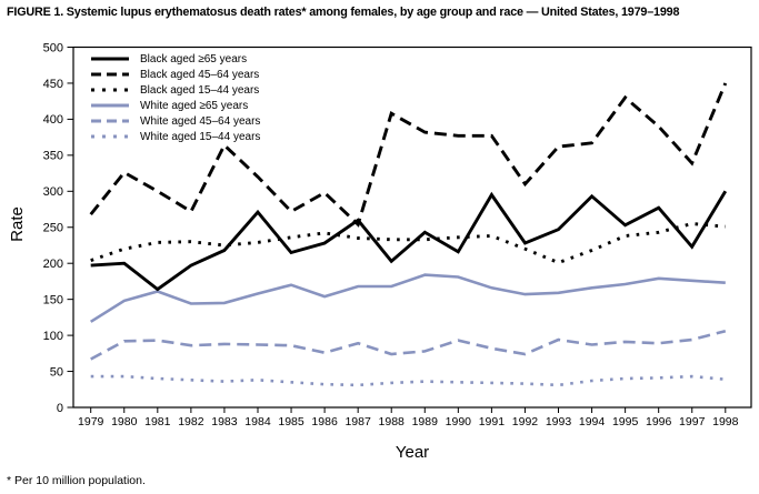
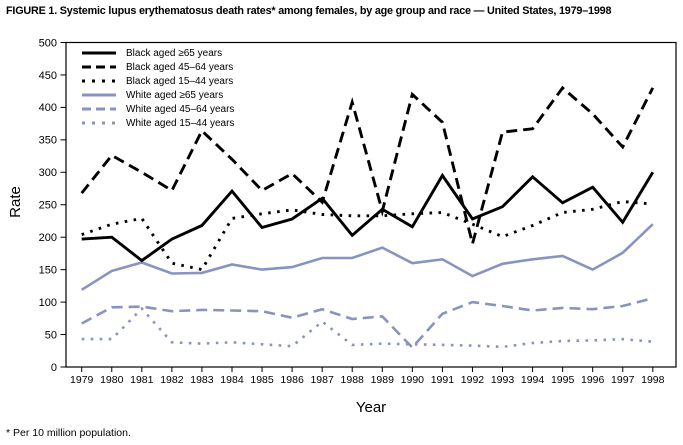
White aged 15–44 years/1981: 40 -> 90
Black aged 15–44 years/1982: 230 -> 160
Black aged 15–44 years/1983: 220 -> 150
White aged ≥65 years/1985: 170 -> 150
White aged 15–44 years/1987: 30 -> 70
Black aged 45–64 years/1989: 380 -> 240
Black aged 45–64 years/1990: 380 -> 420
White aged ≥65 years/1990: 180 -> 160
White aged 45–64 years/1990: 90 -> 30
Black aged 45–64 years/1992: 310 -> 190
White aged ≥65 years/1992: 160 -> 140
White aged 45–64 years/1992: 70 -> 100
White aged ≥65 years/1996: 180 -> 150
Black aged 45–64 years/1998: 450 -> 430
White aged ≥65 years/1998: 170 -> 220
